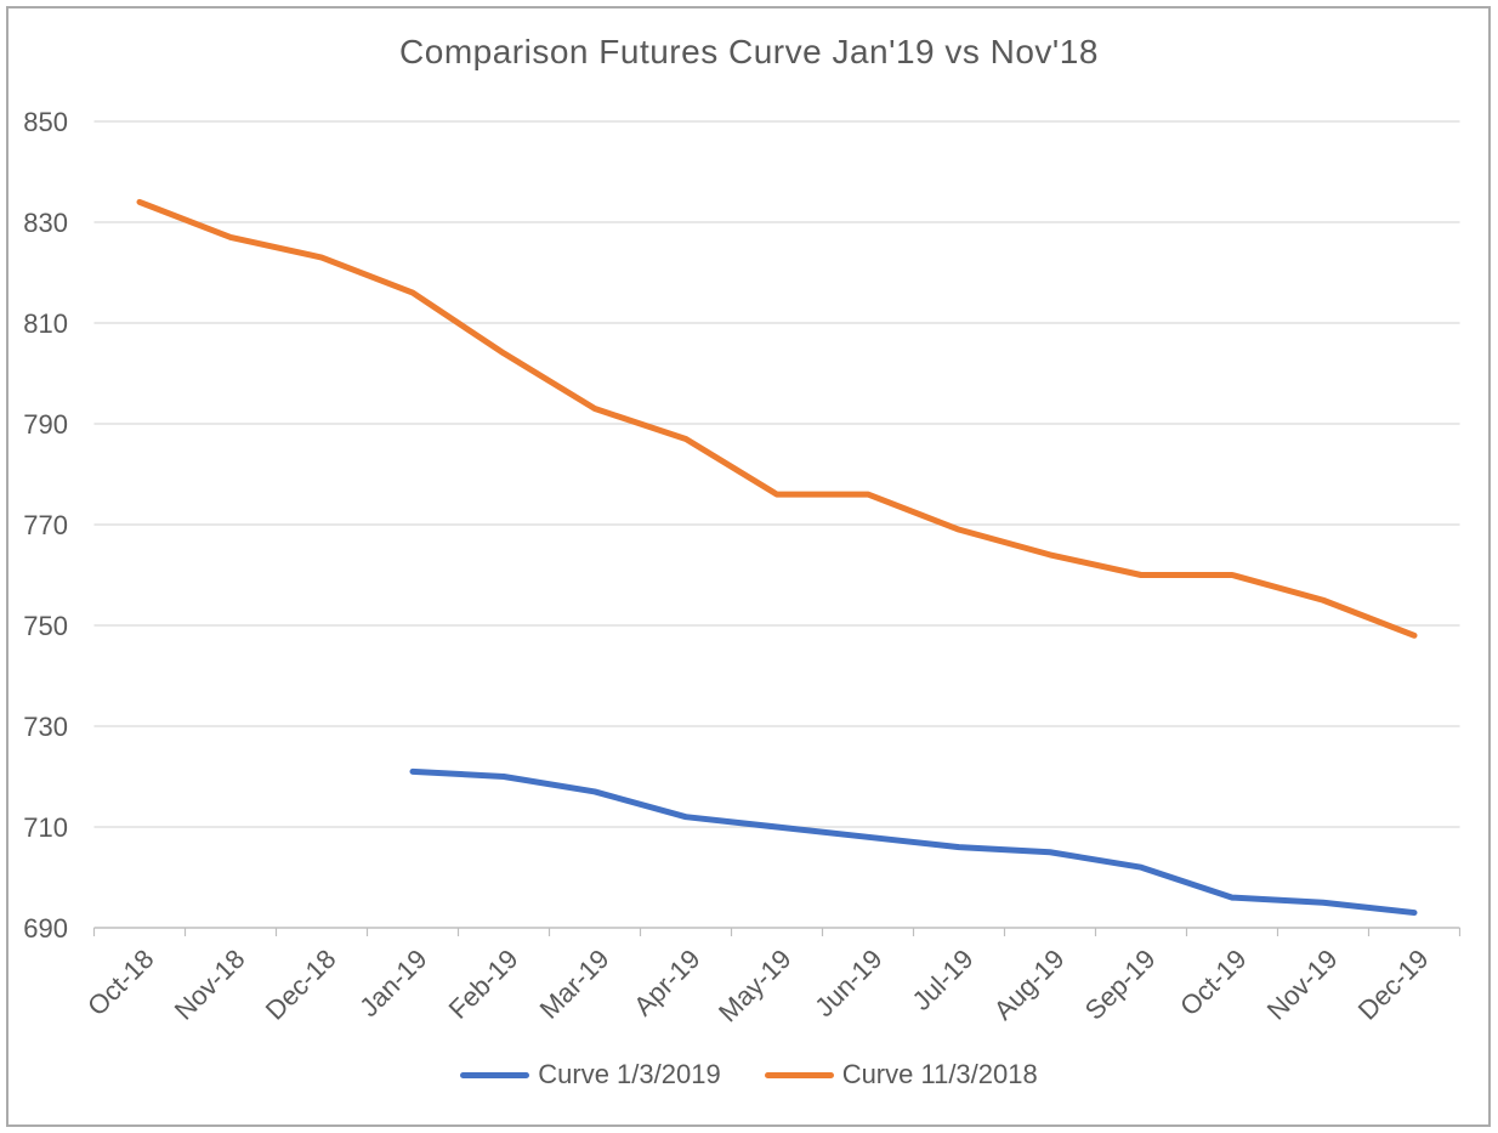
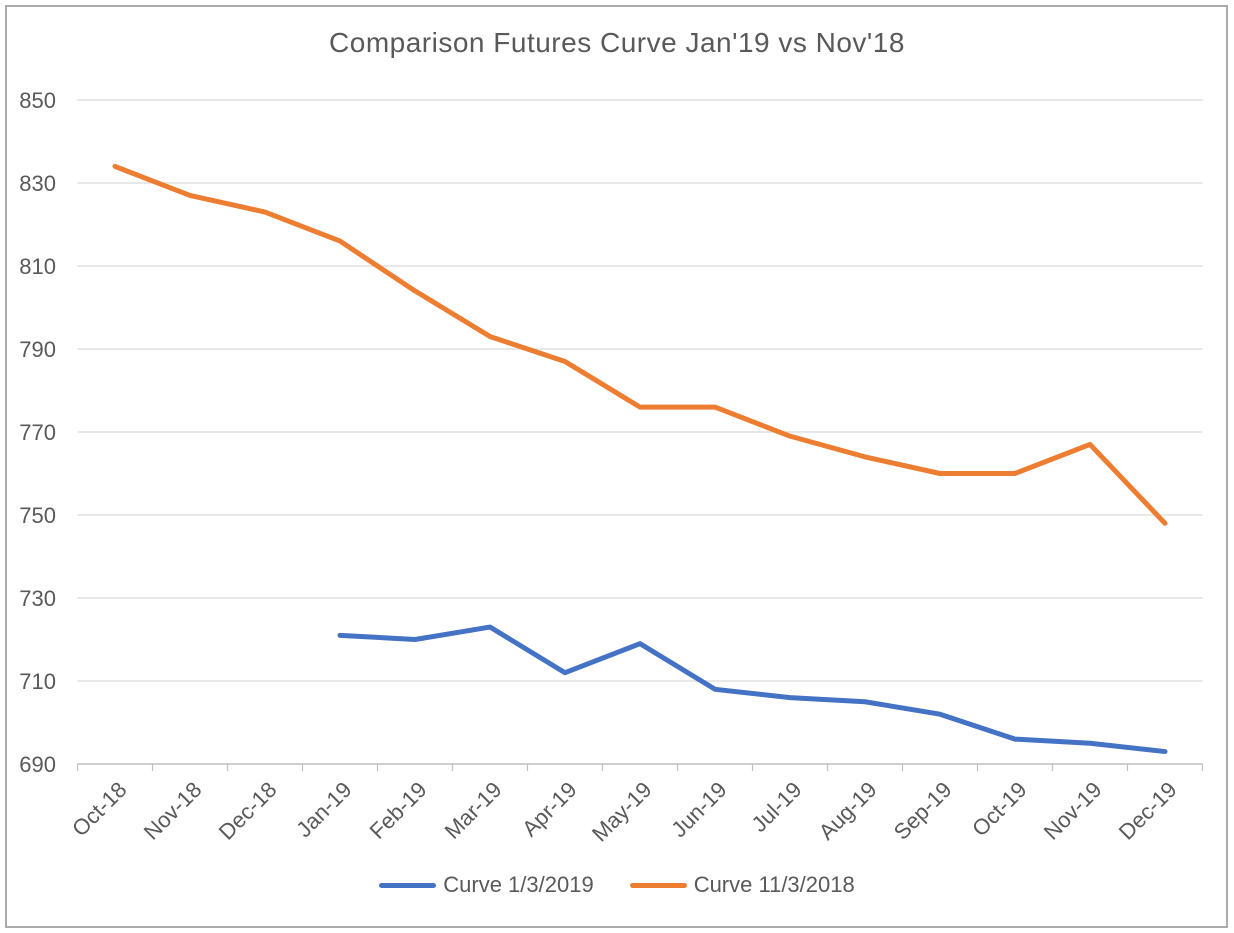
Curve 1/3/2019/Mar-19: 717 -> 723
Curve 1/3/2019/May-19: 710 -> 719
Curve 11/3/2018/Nov-19: 755 -> 767
